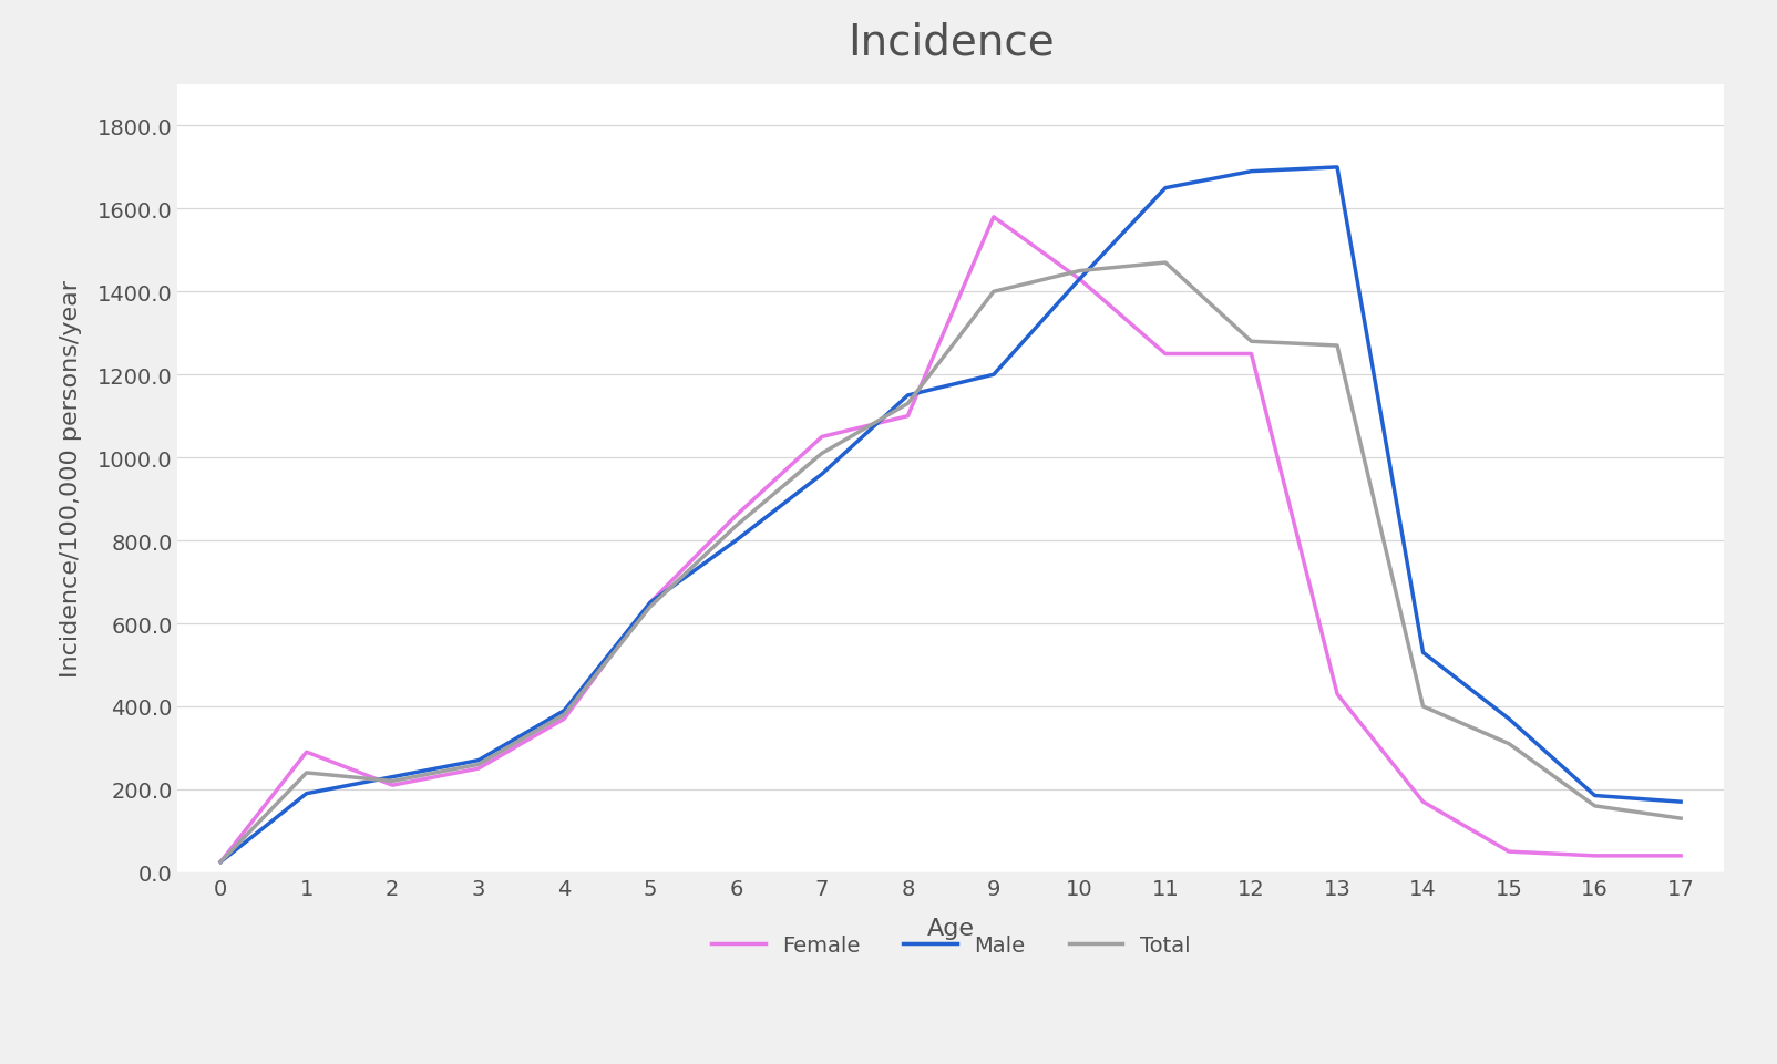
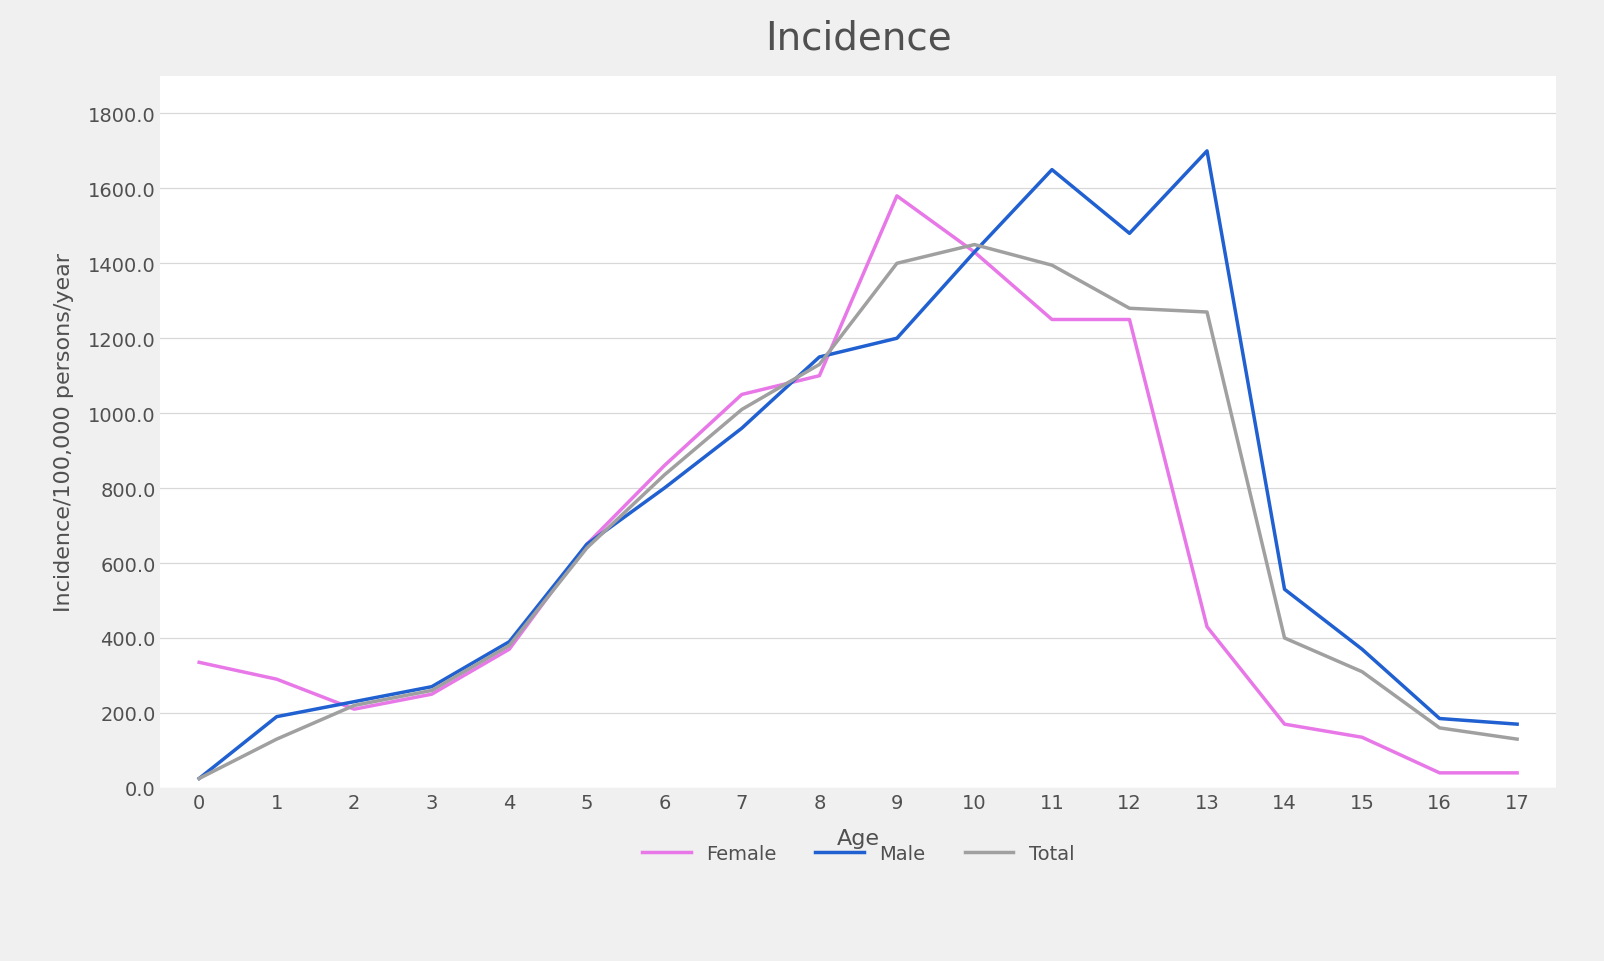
Female/0: 25 -> 335
Total/1: 240 -> 130
Total/11: 1470 -> 1395
Male/12: 1690 -> 1480
Female/15: 50 -> 135
